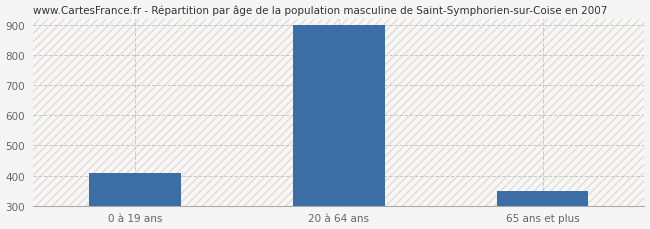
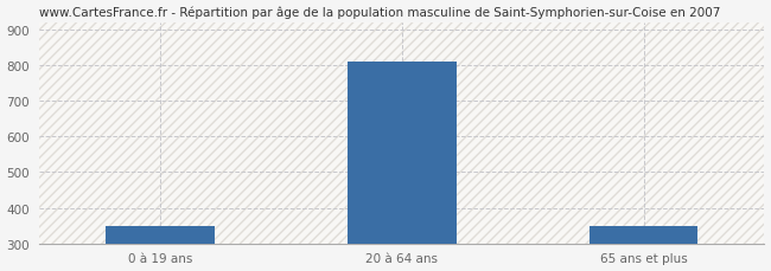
0 à 19 ans: 410 -> 350
20 à 64 ans: 900 -> 810
